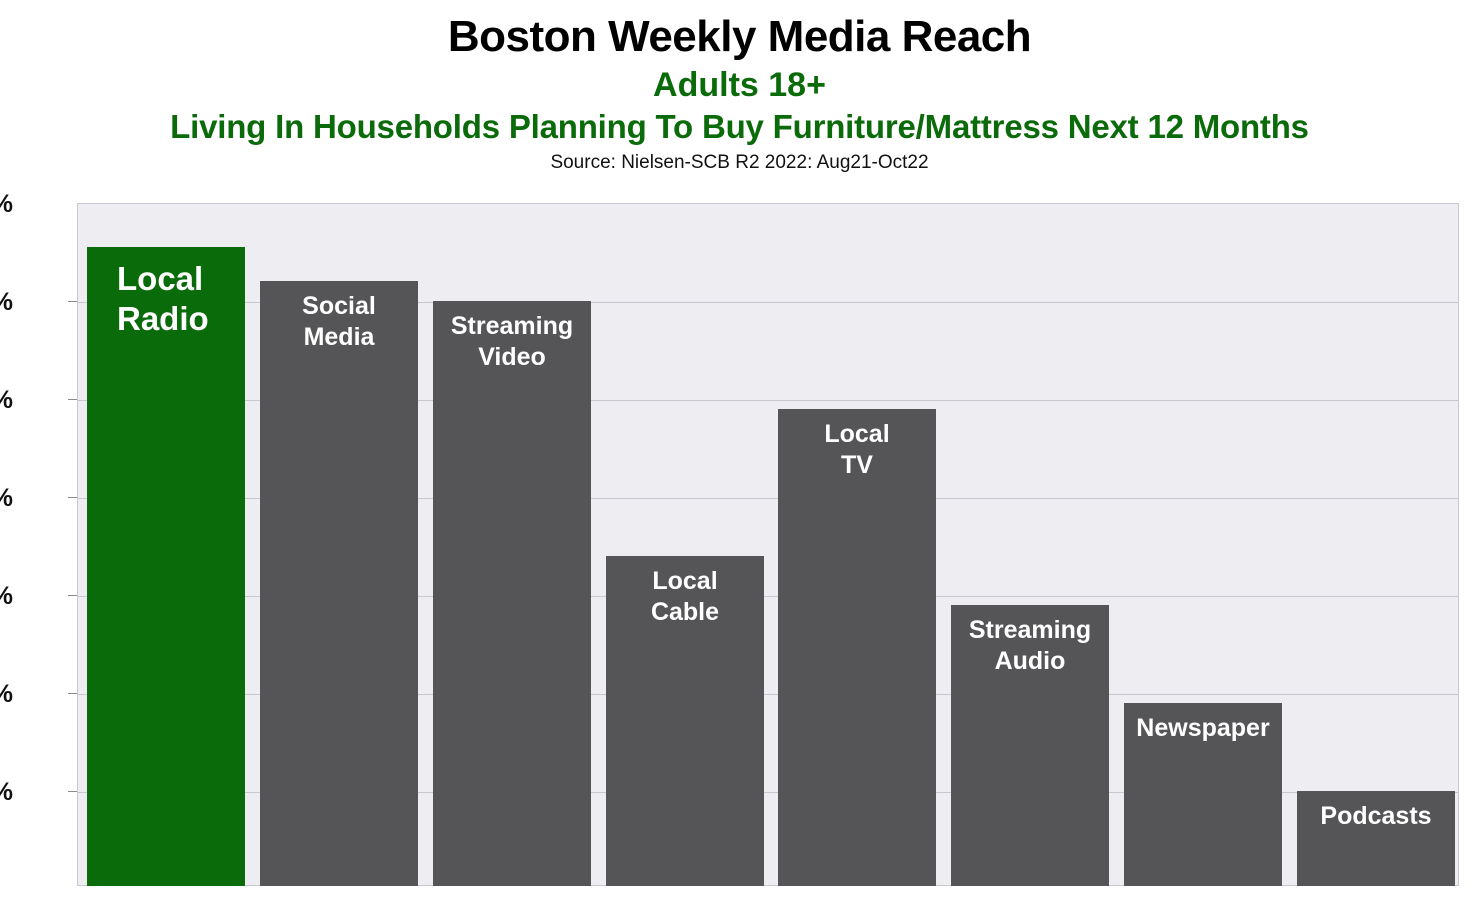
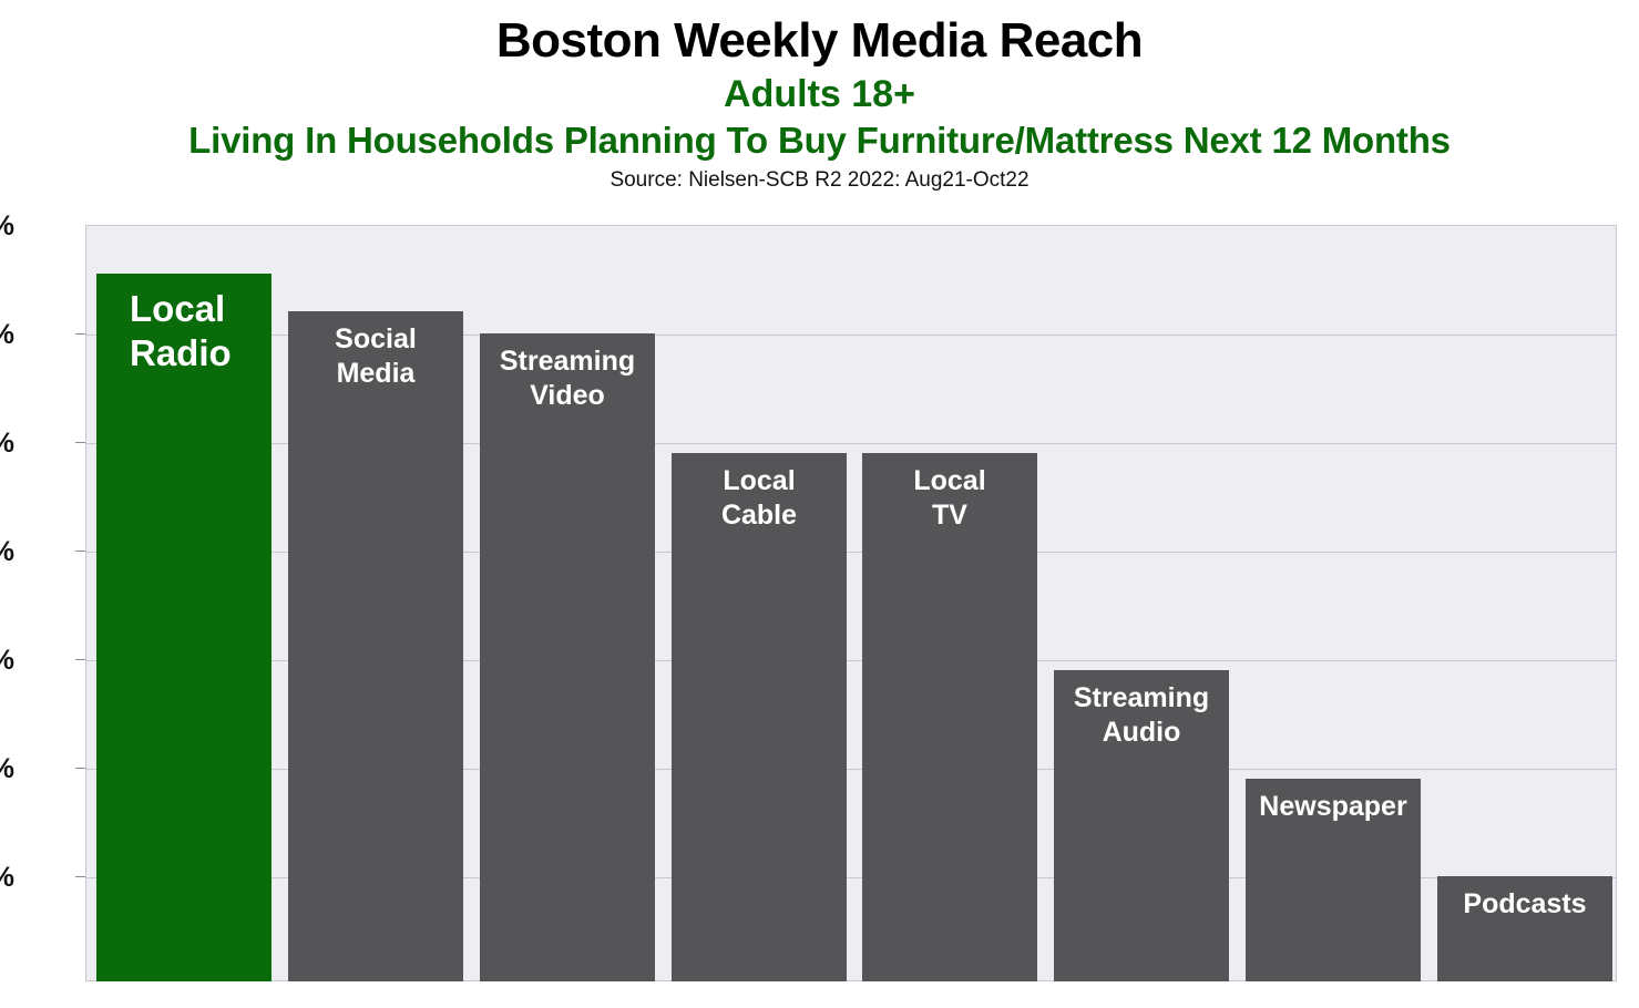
Local Cable: 54% -> 69%
